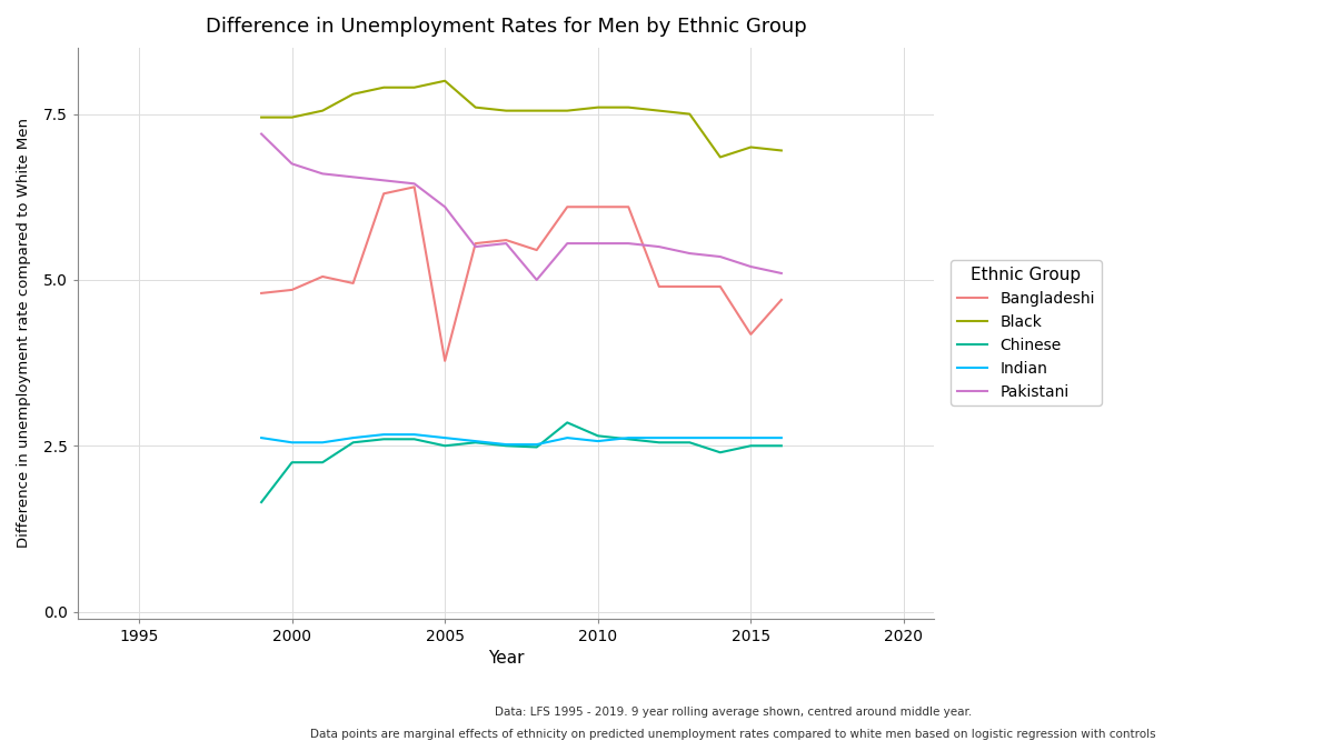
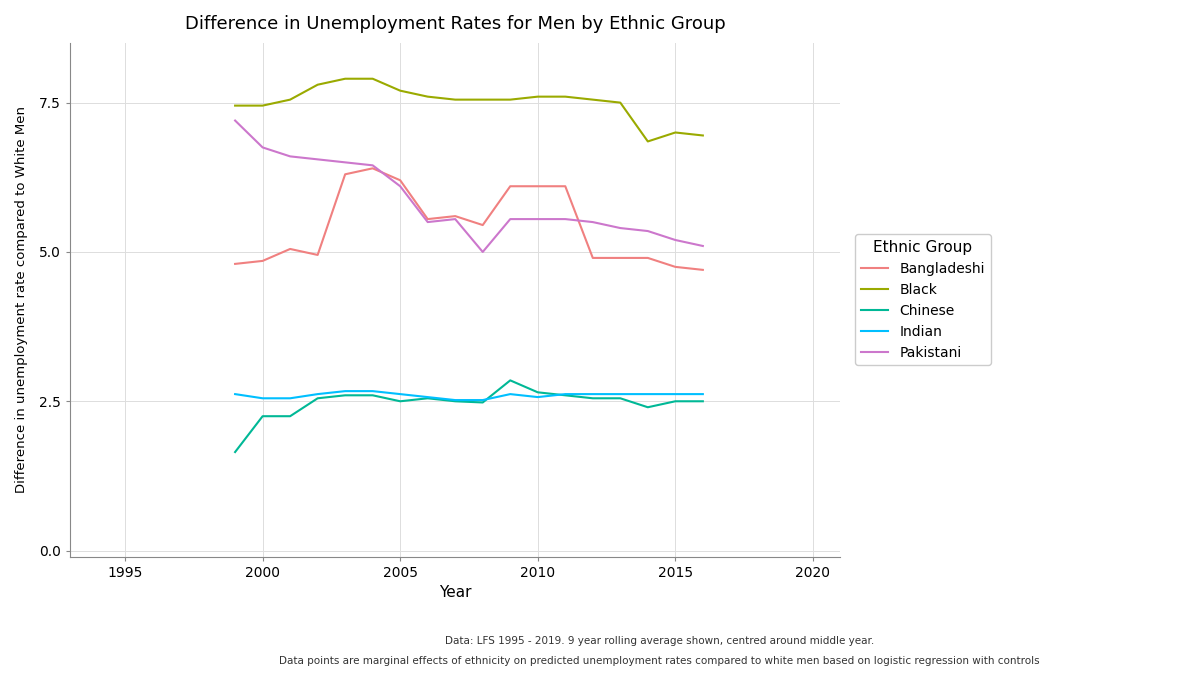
Bangladeshi/2005: 3.78 -> 6.20
Black/2005: 8.00 -> 7.70
Bangladeshi/2015: 4.18 -> 4.75
